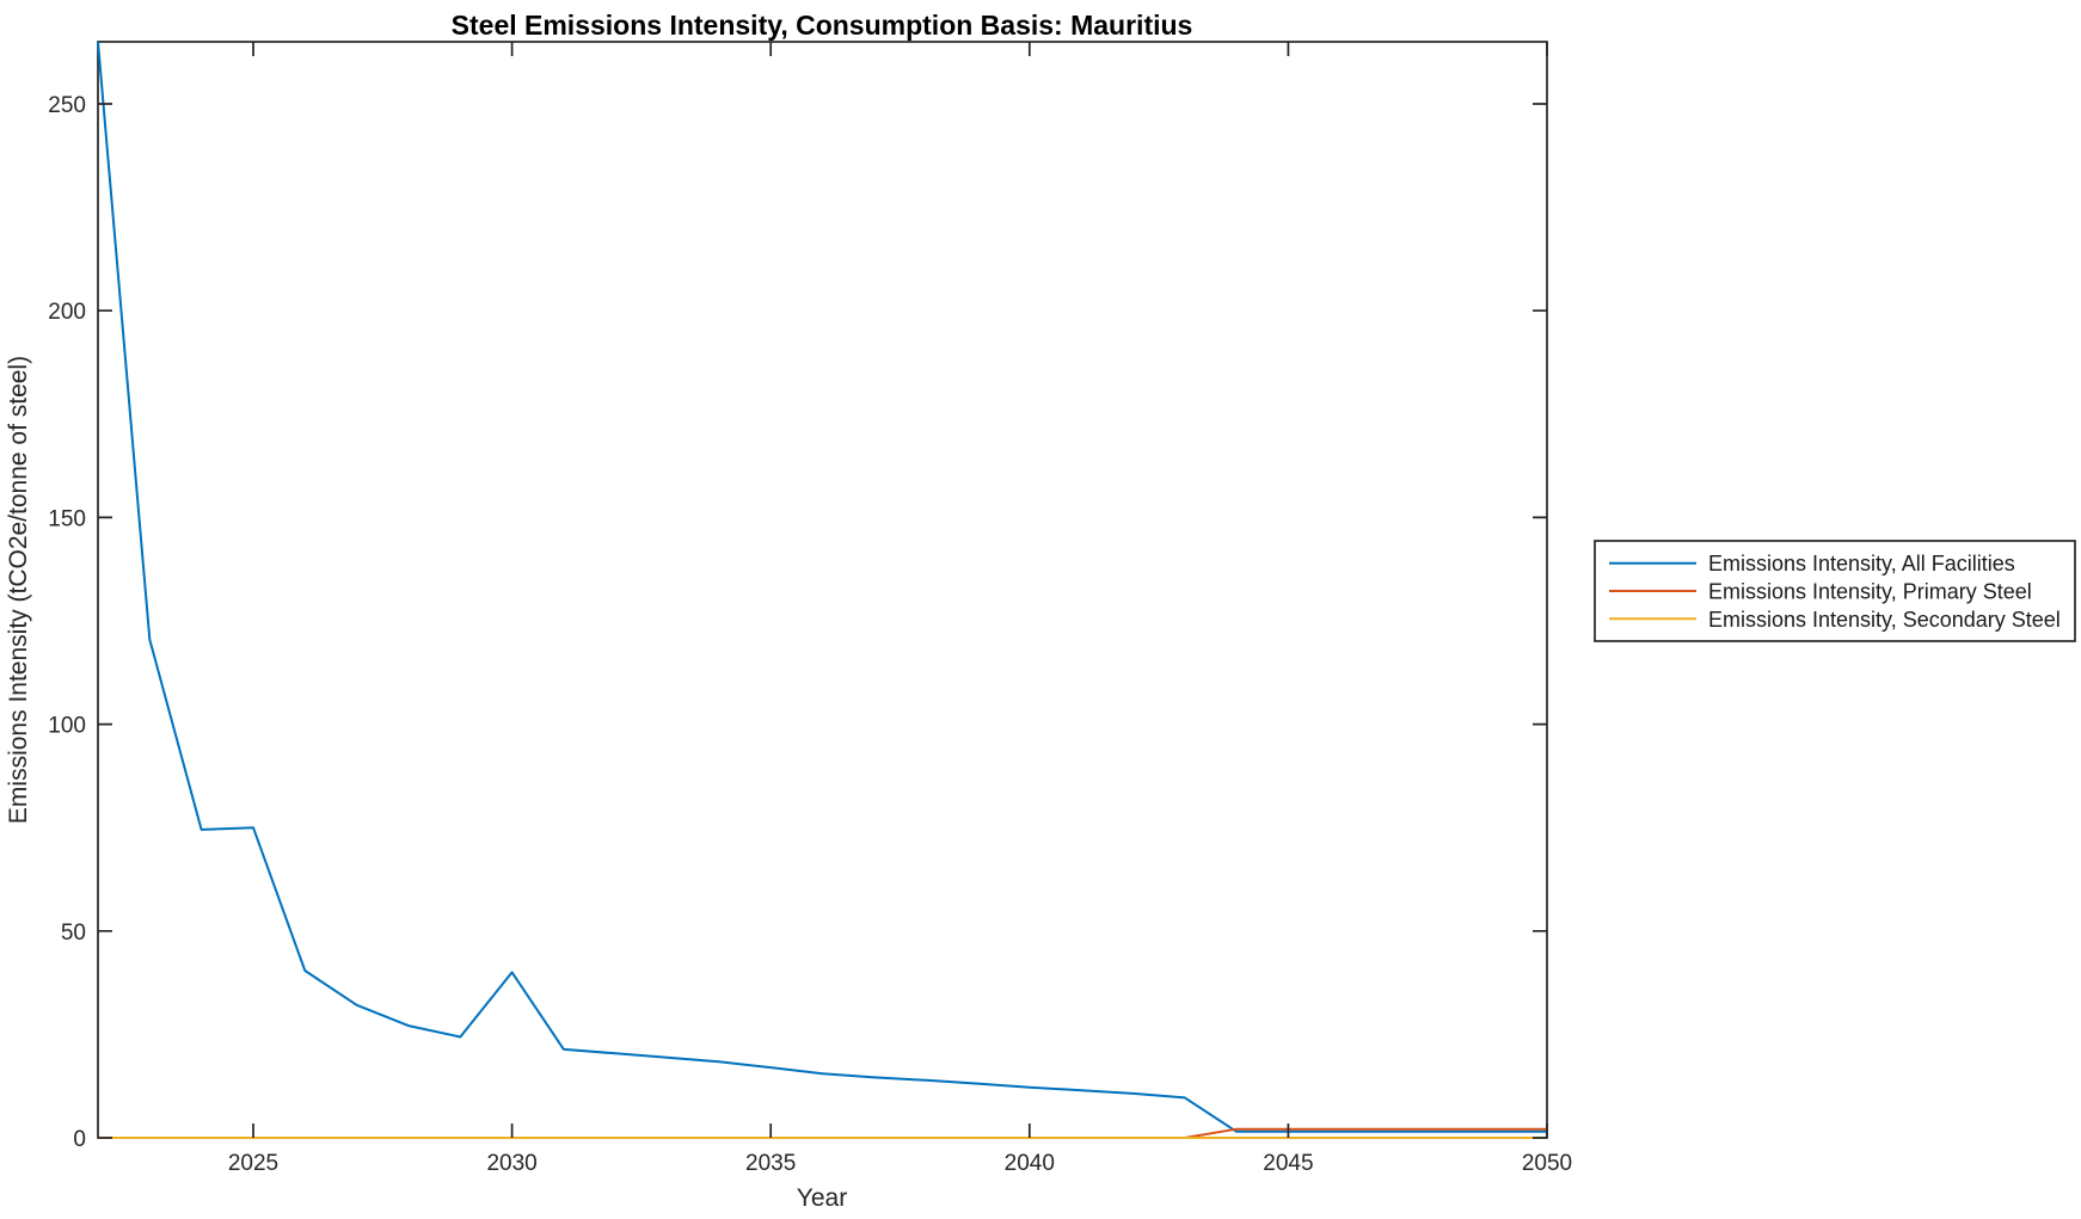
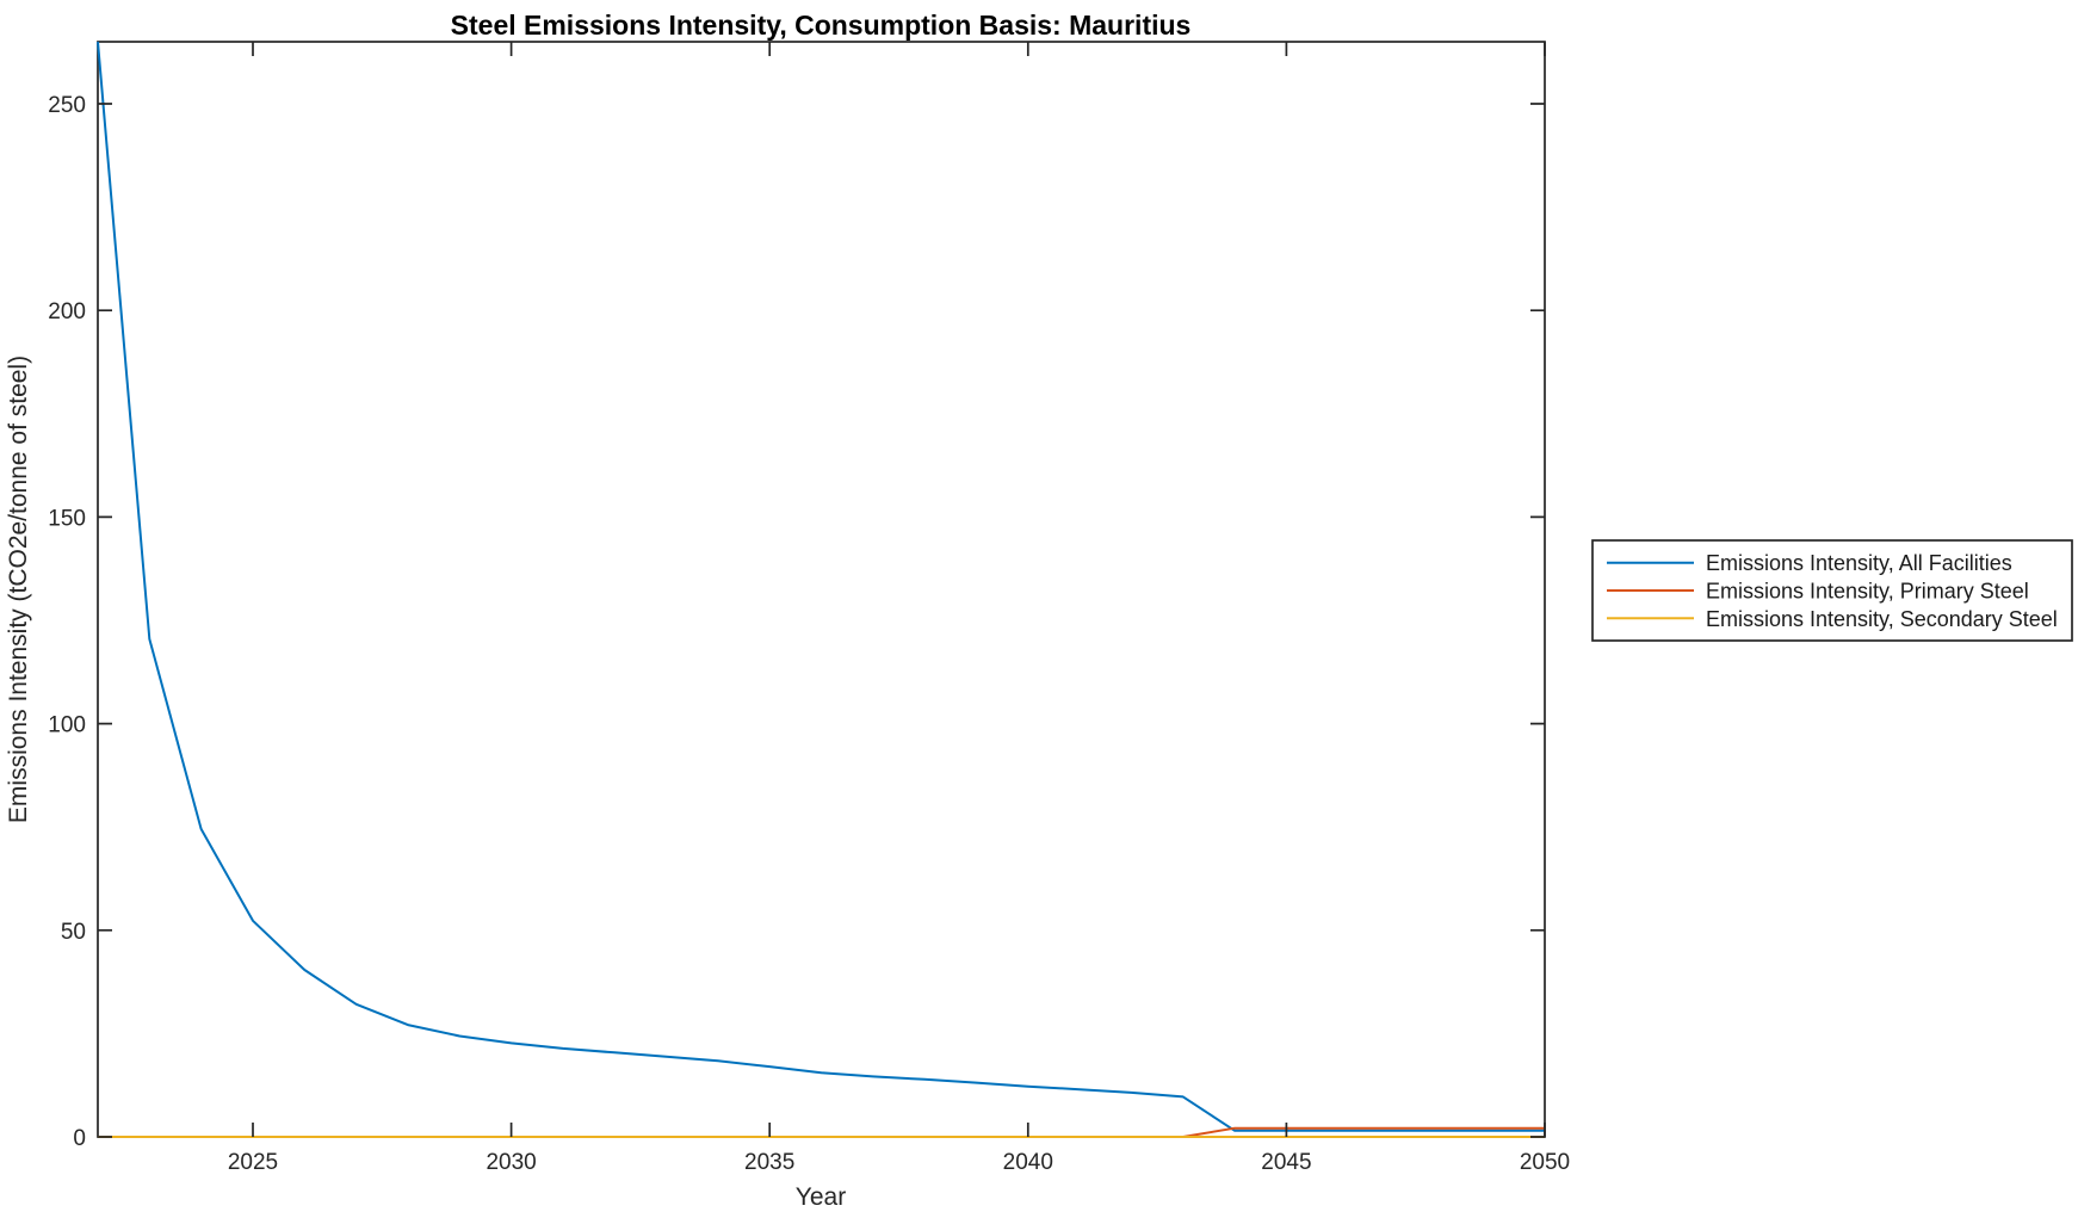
Emissions Intensity, All Facilities/2025: 75 -> 52
Emissions Intensity, All Facilities/2030: 40 -> 23
